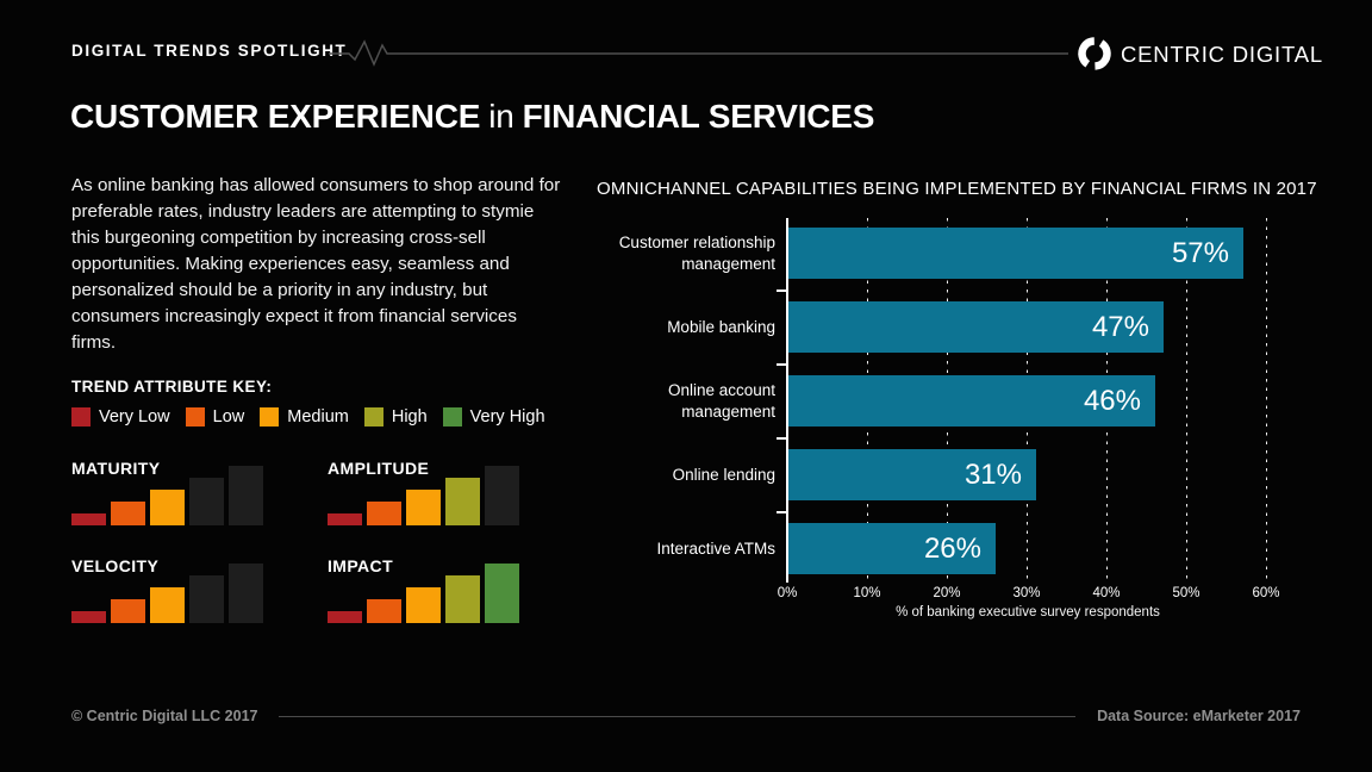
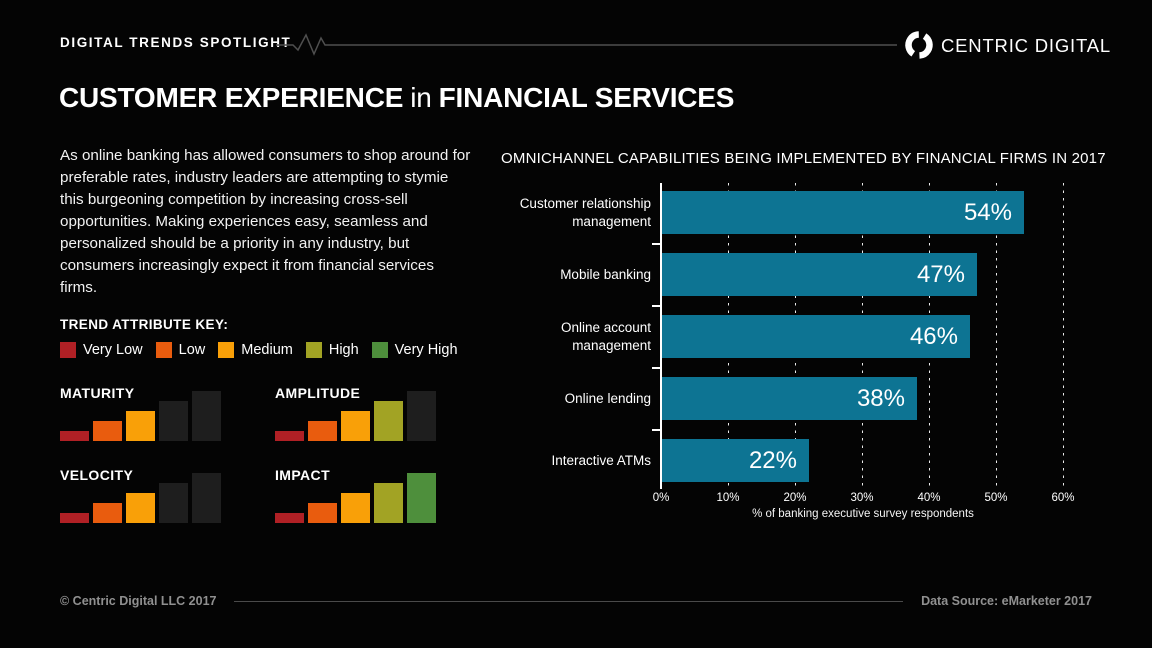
Customer relationship management: 57% -> 54%
Online lending: 31% -> 38%
Interactive ATMs: 26% -> 22%
